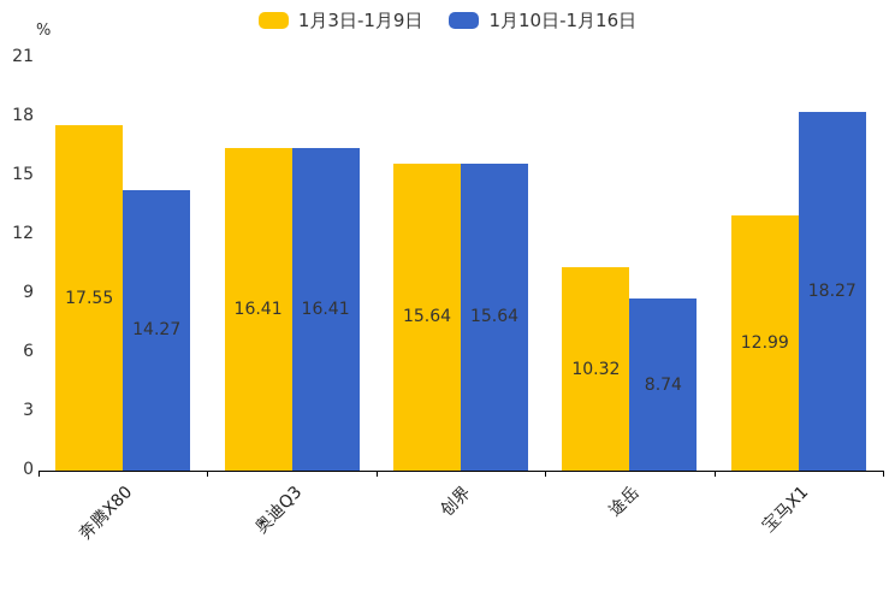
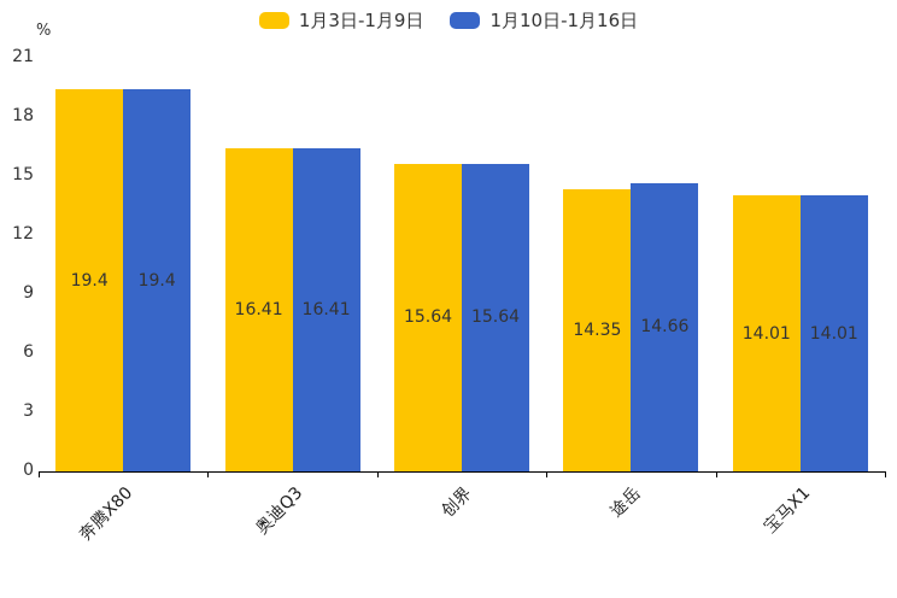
1月3日-1月9日/奔腾X80: 17.55 -> 19.4
1月10日-1月16日/奔腾X80: 14.27 -> 19.4
1月3日-1月9日/途岳: 10.32 -> 14.35
1月10日-1月16日/途岳: 8.74 -> 14.66
1月3日-1月9日/宝马X1: 12.99 -> 14.01
1月10日-1月16日/宝马X1: 18.27 -> 14.01
